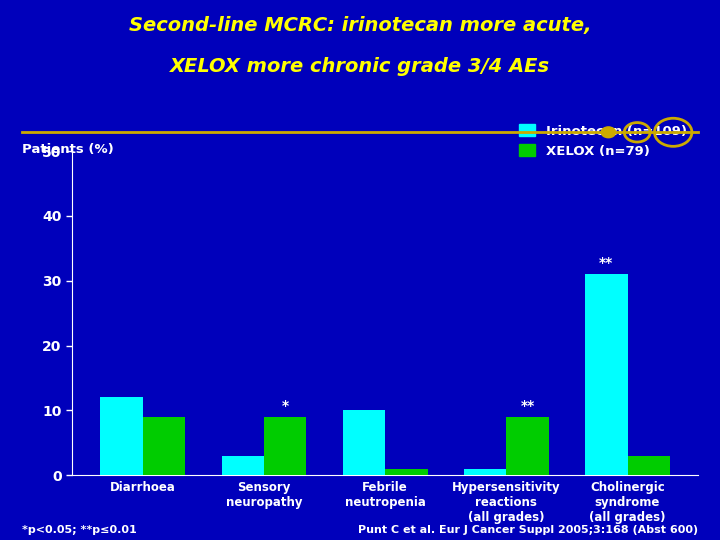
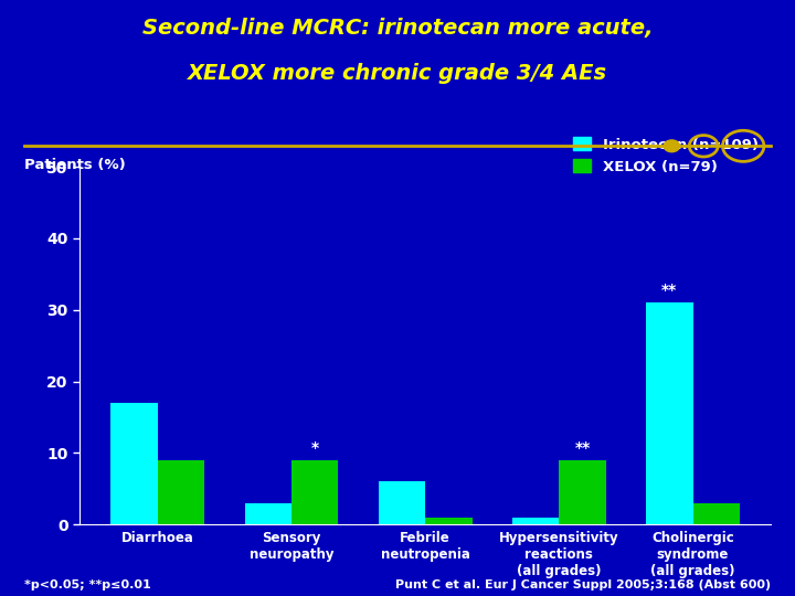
Irinotecan (n=109)/Diarrhoea: 12 -> 17
Irinotecan (n=109)/Febrile neutropenia: 10 -> 6
